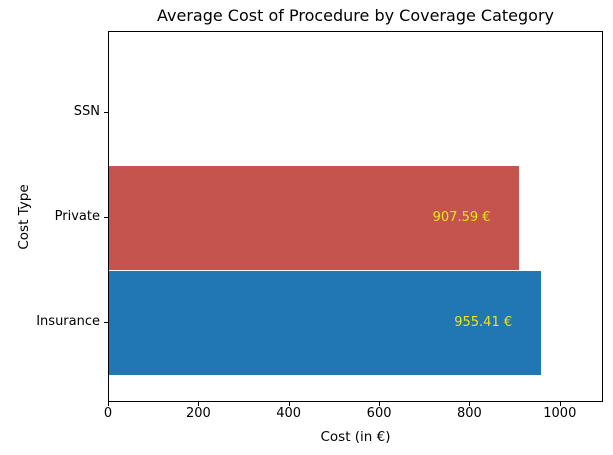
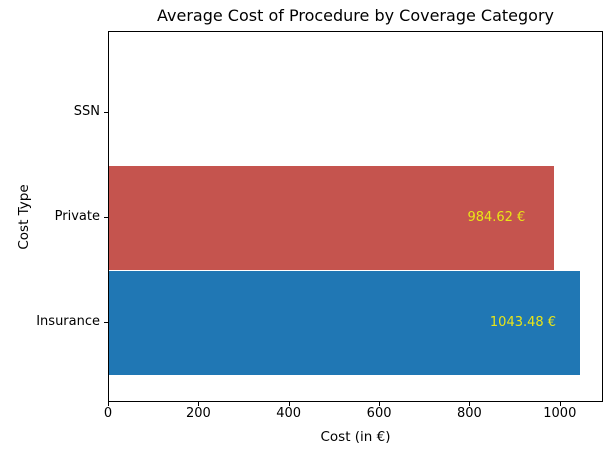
Private: 907.59 -> 984.62
Insurance: 955.41 -> 1043.48
